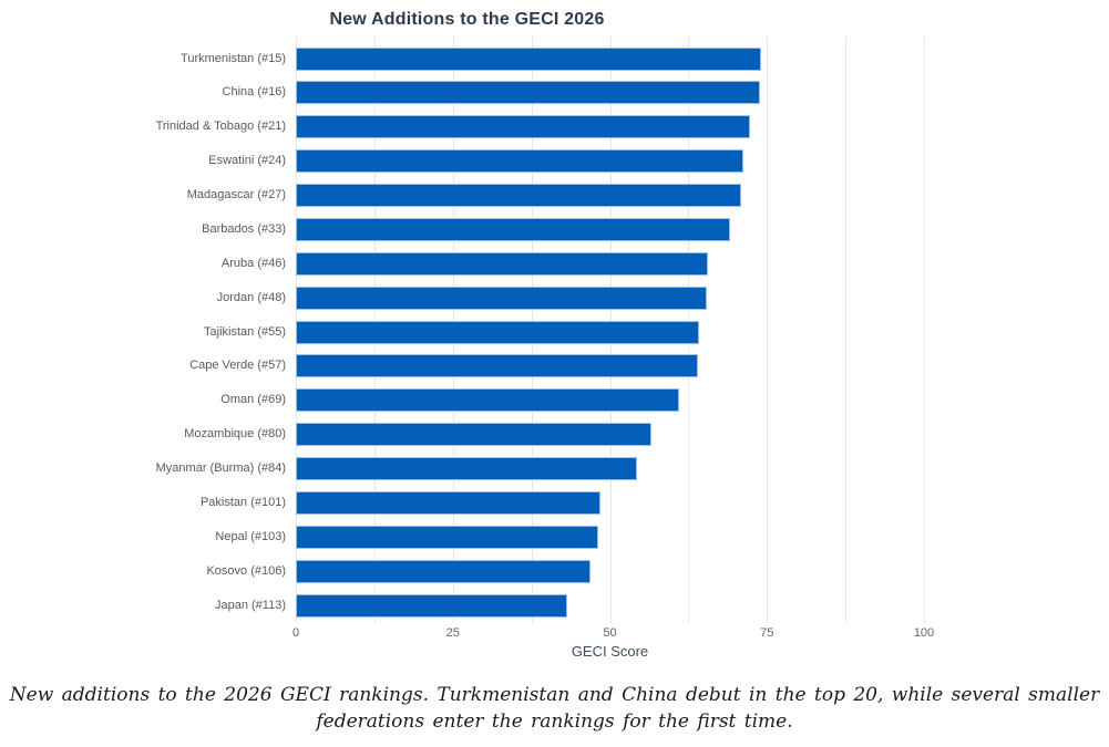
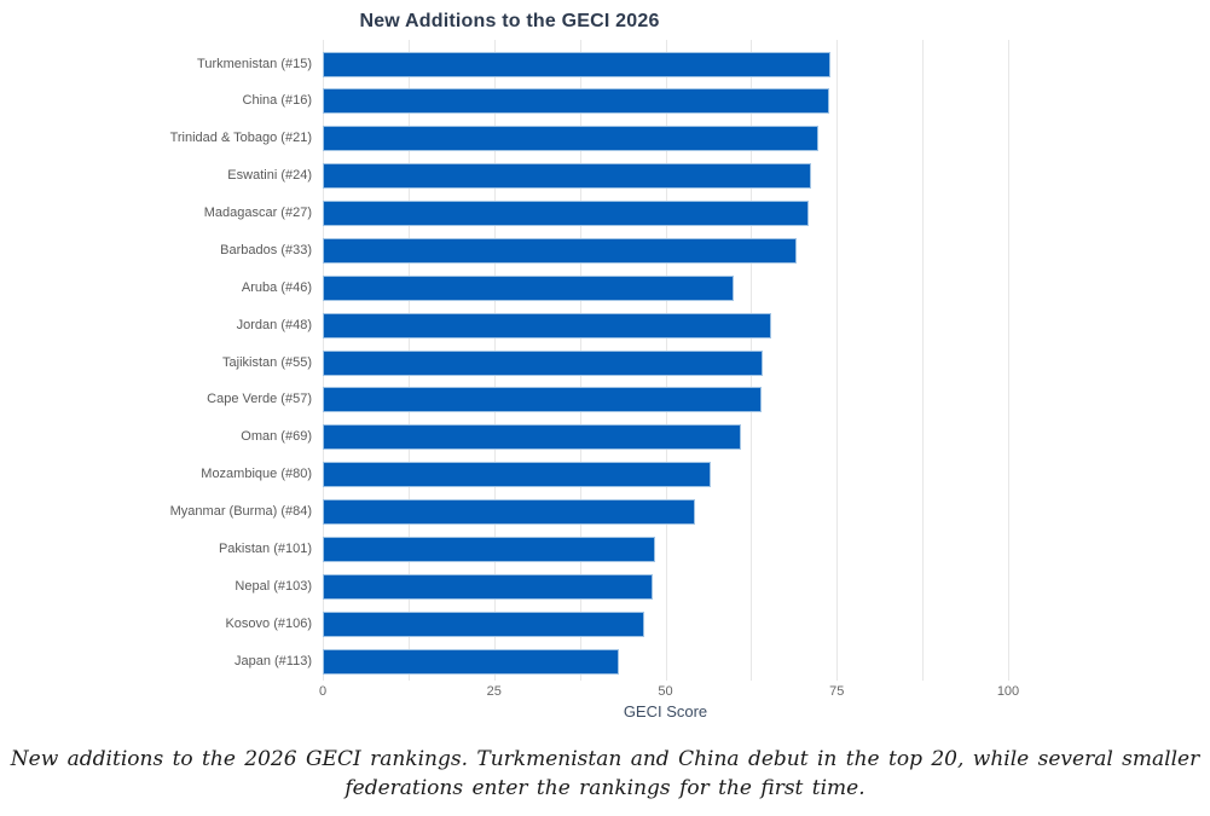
Aruba (#46): 66 -> 60
